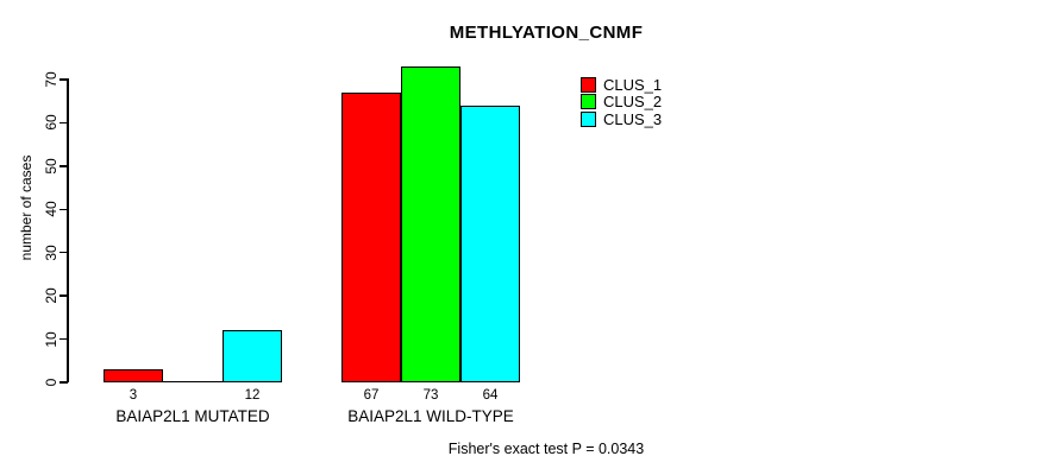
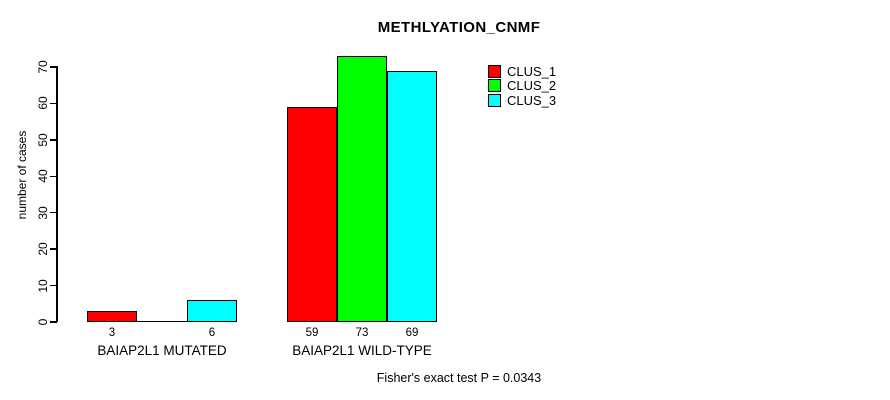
CLUS_3/BAIAP2L1 MUTATED: 12 -> 6
CLUS_1/BAIAP2L1 WILD-TYPE: 67 -> 59
CLUS_3/BAIAP2L1 WILD-TYPE: 64 -> 69
